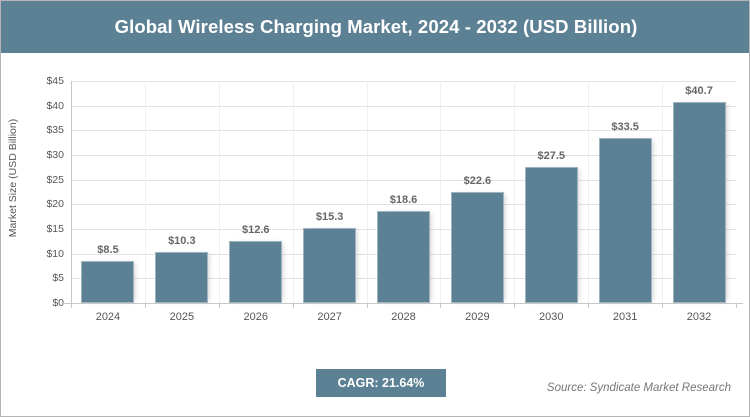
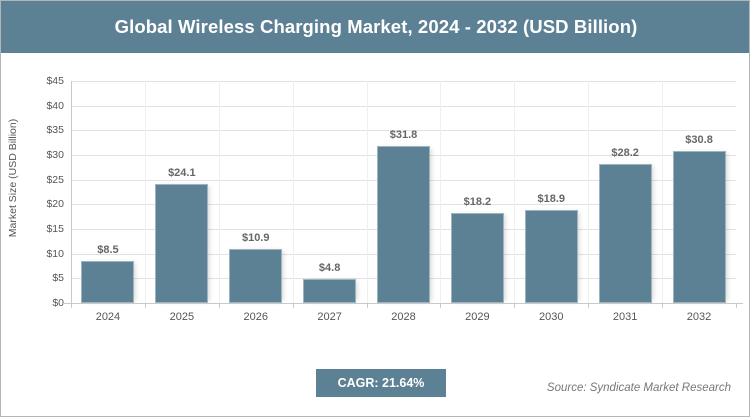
2025: $10.3 -> $24.1
2026: $12.6 -> $10.9
2027: $15.3 -> $4.8
2028: $18.6 -> $31.8
2029: $22.6 -> $18.2
2030: $27.5 -> $18.9
2031: $33.5 -> $28.2
2032: $40.7 -> $30.8
